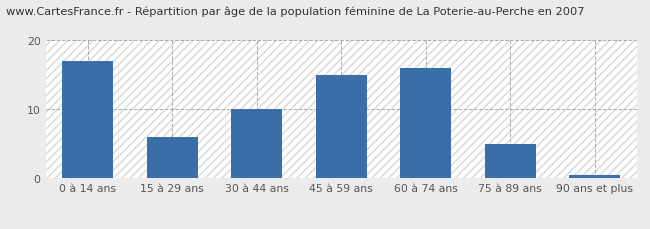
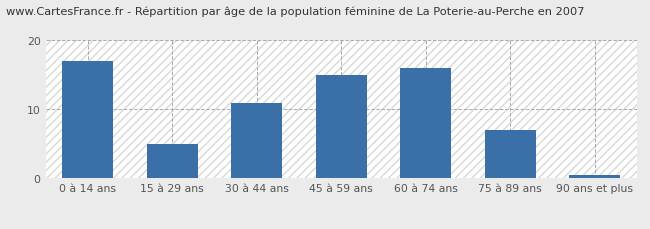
15 à 29 ans: 6.0 -> 5.0
30 à 44 ans: 10.0 -> 11.0
75 à 89 ans: 5.0 -> 7.0
